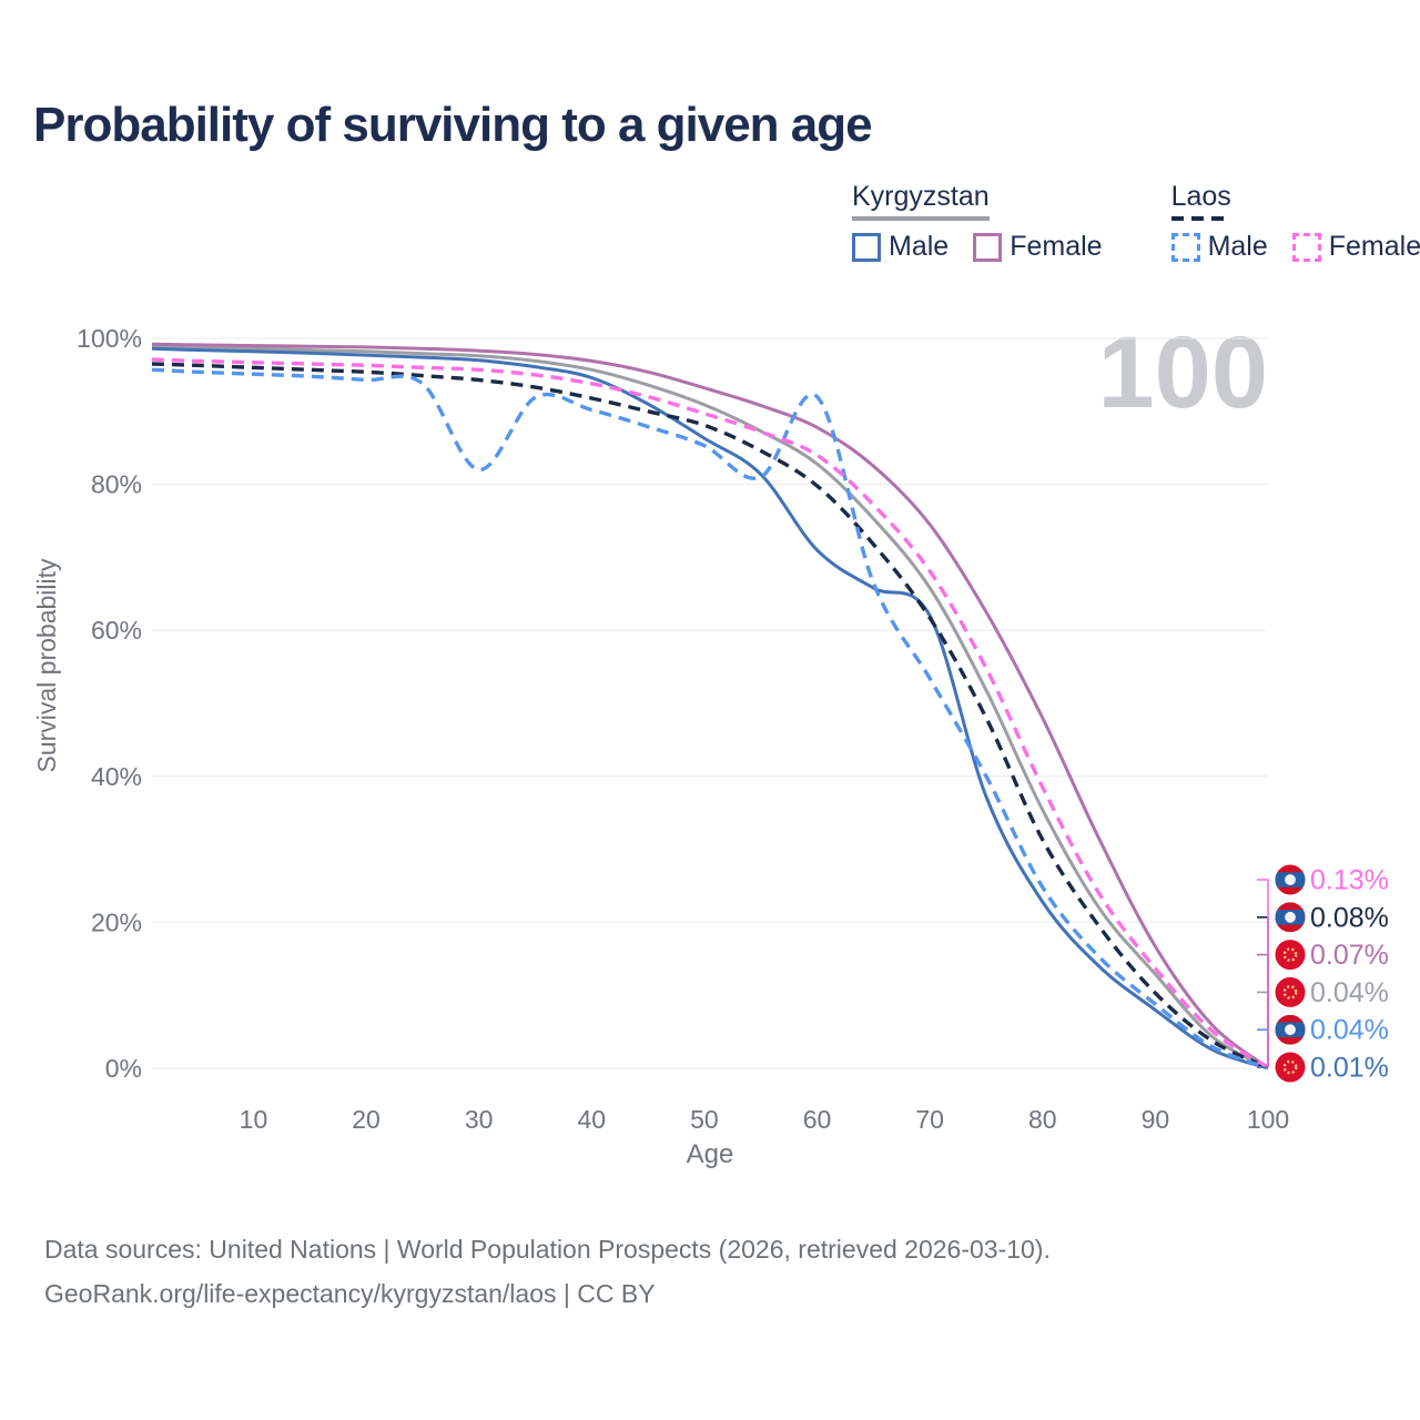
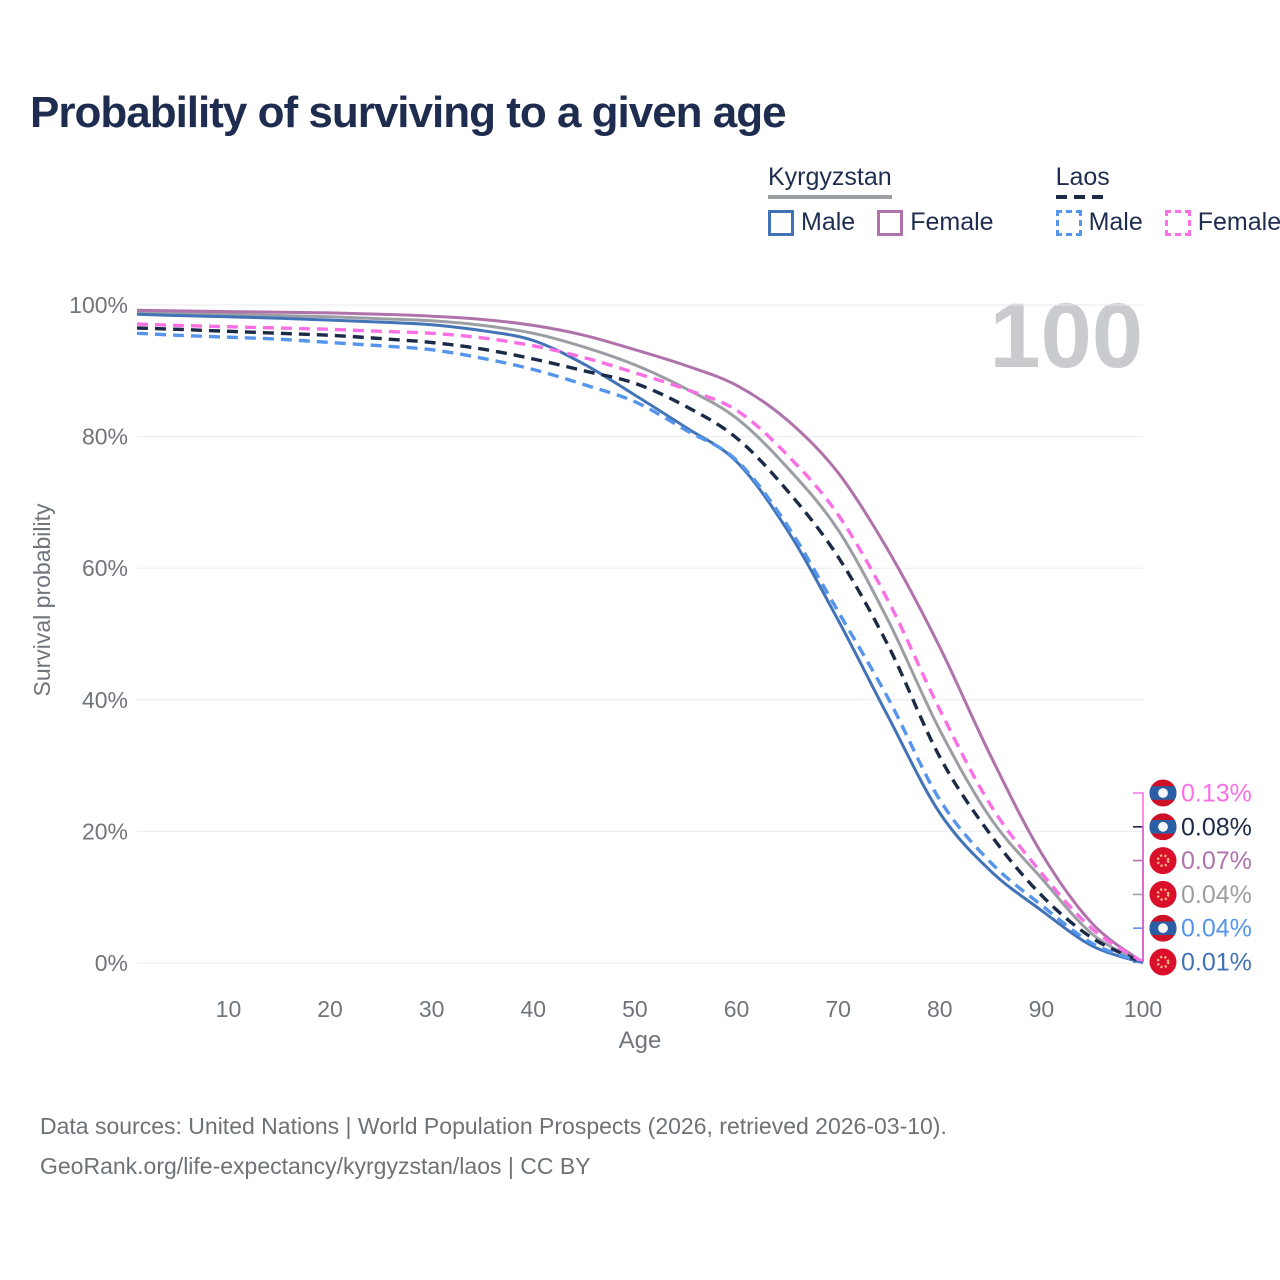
Laos Male/30: 82% -> 93%
Kyrgyzstan Male/60: 71% -> 76%
Laos Male/60: 92% -> 76%
Kyrgyzstan Male/70: 62% -> 52%
